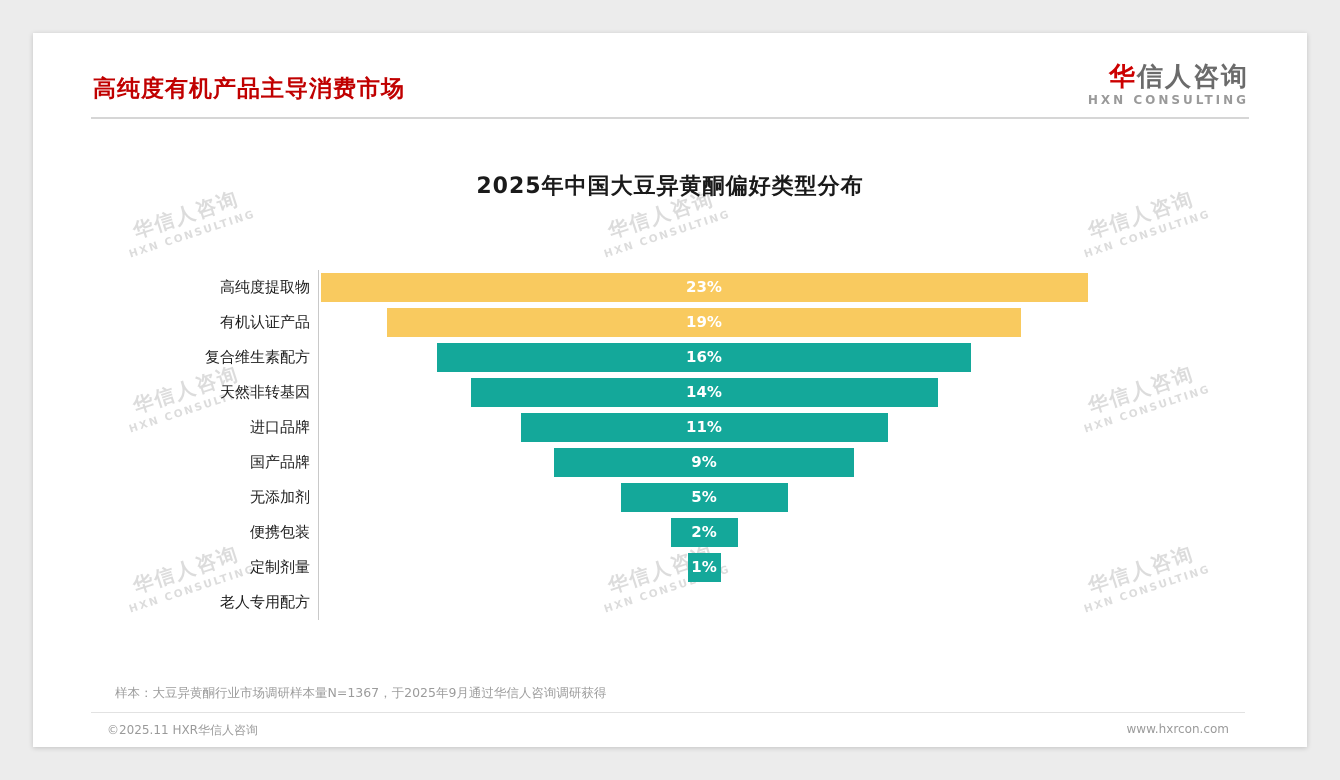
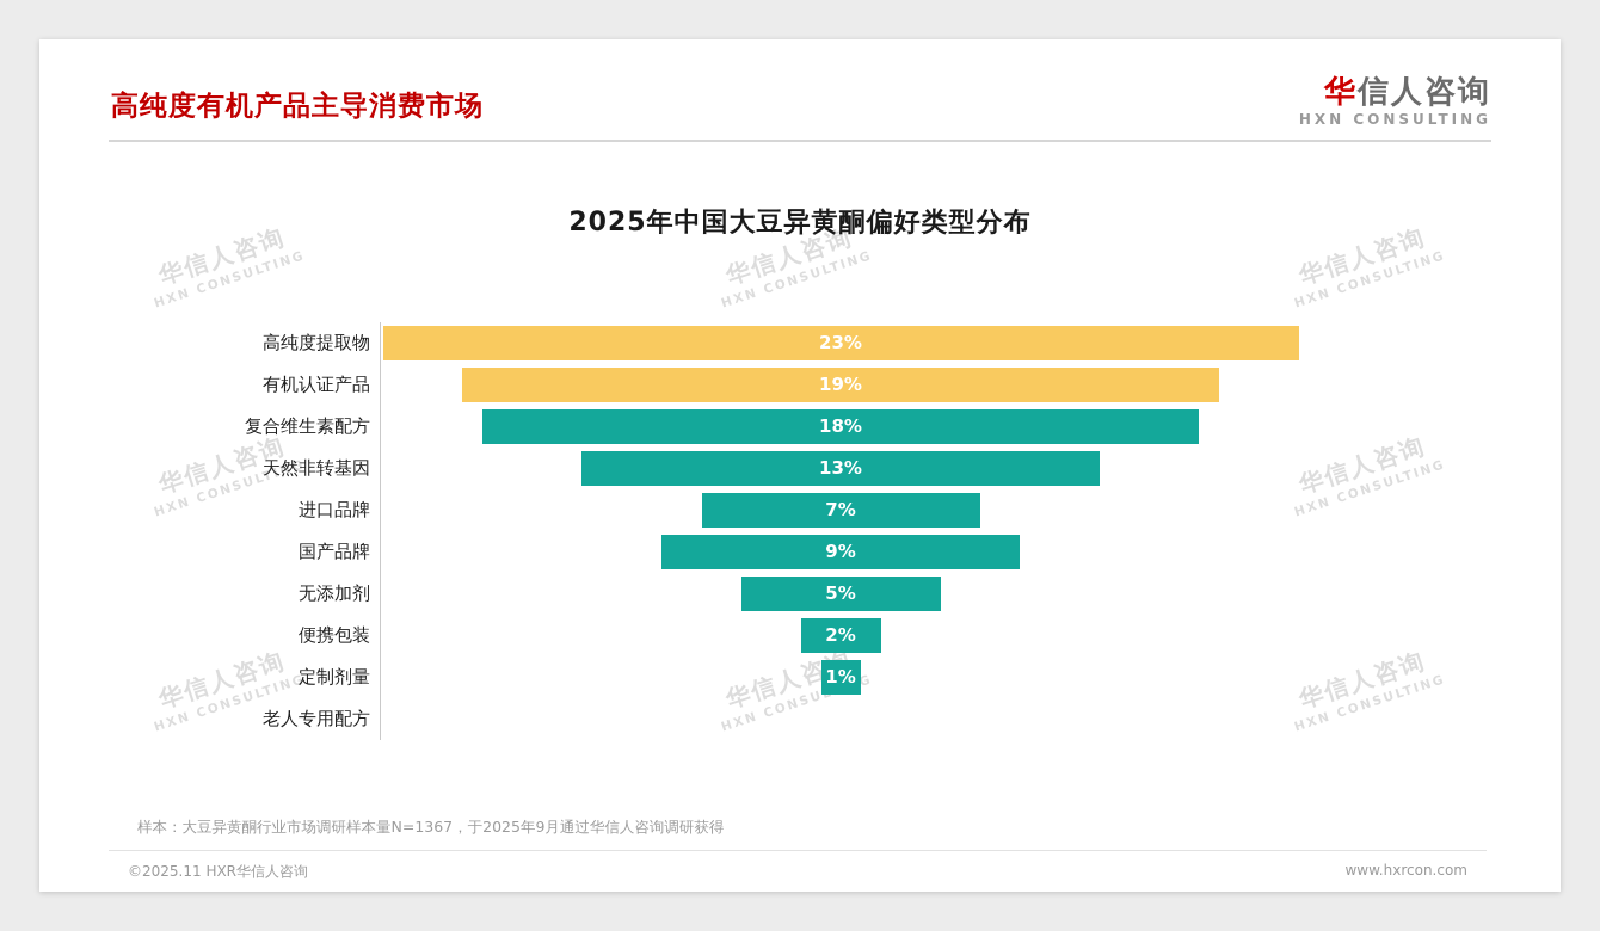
复合维生素配方: 16% -> 18%
天然非转基因: 14% -> 13%
进口品牌: 11% -> 7%
